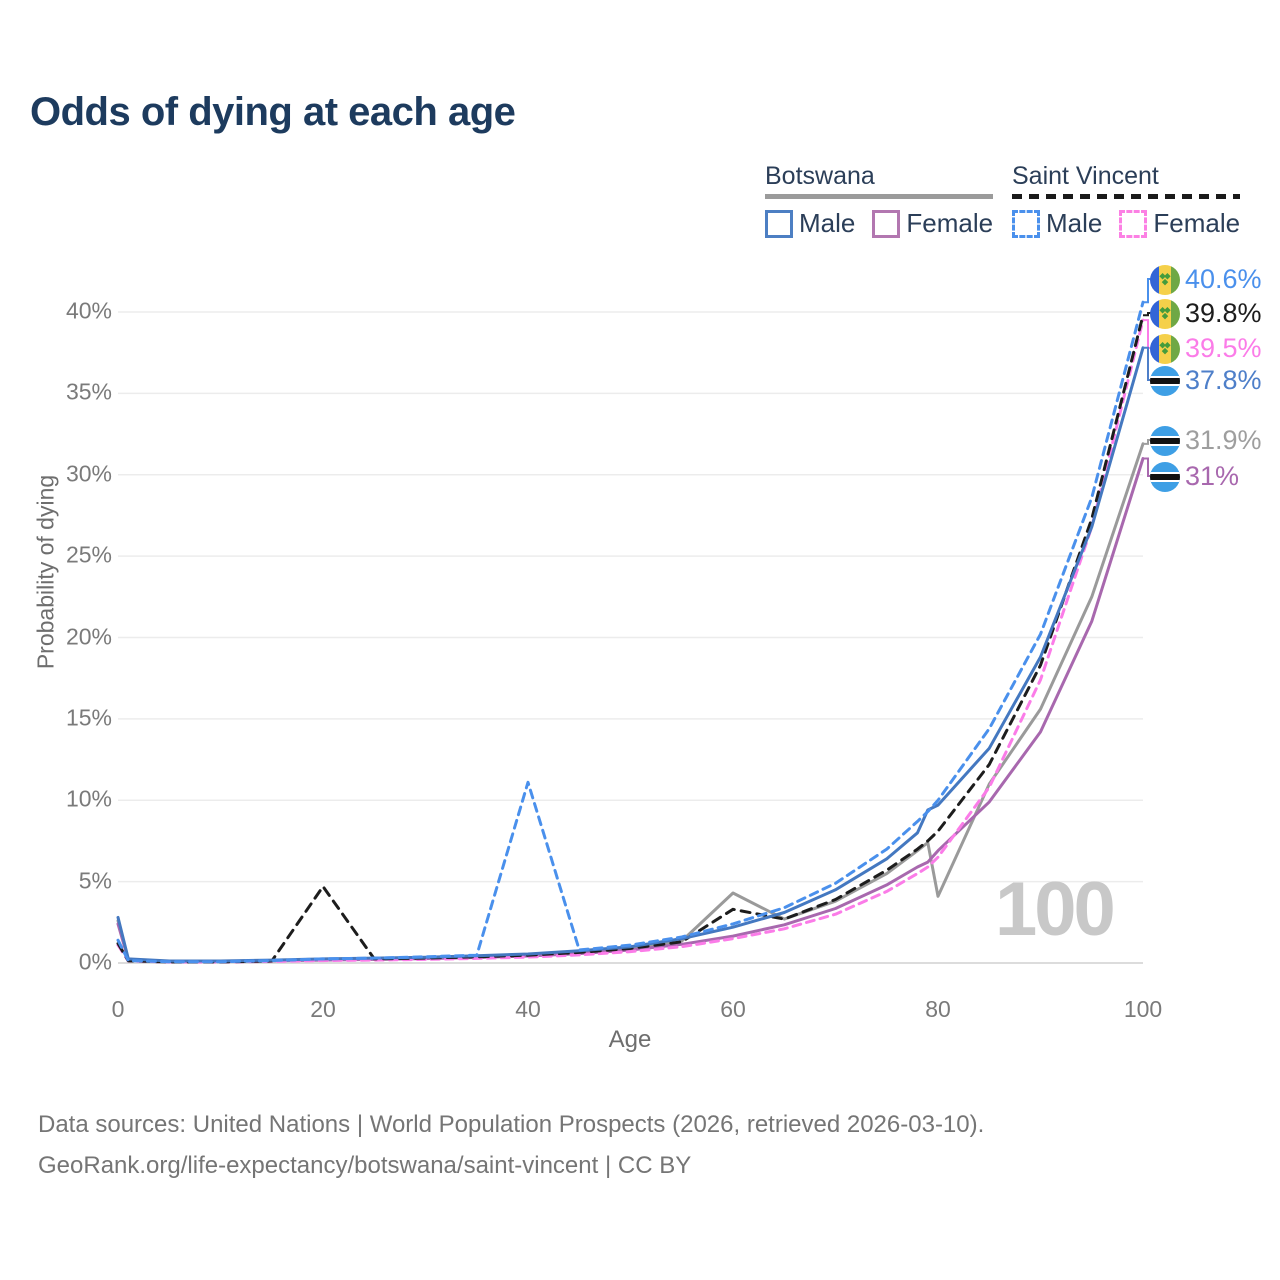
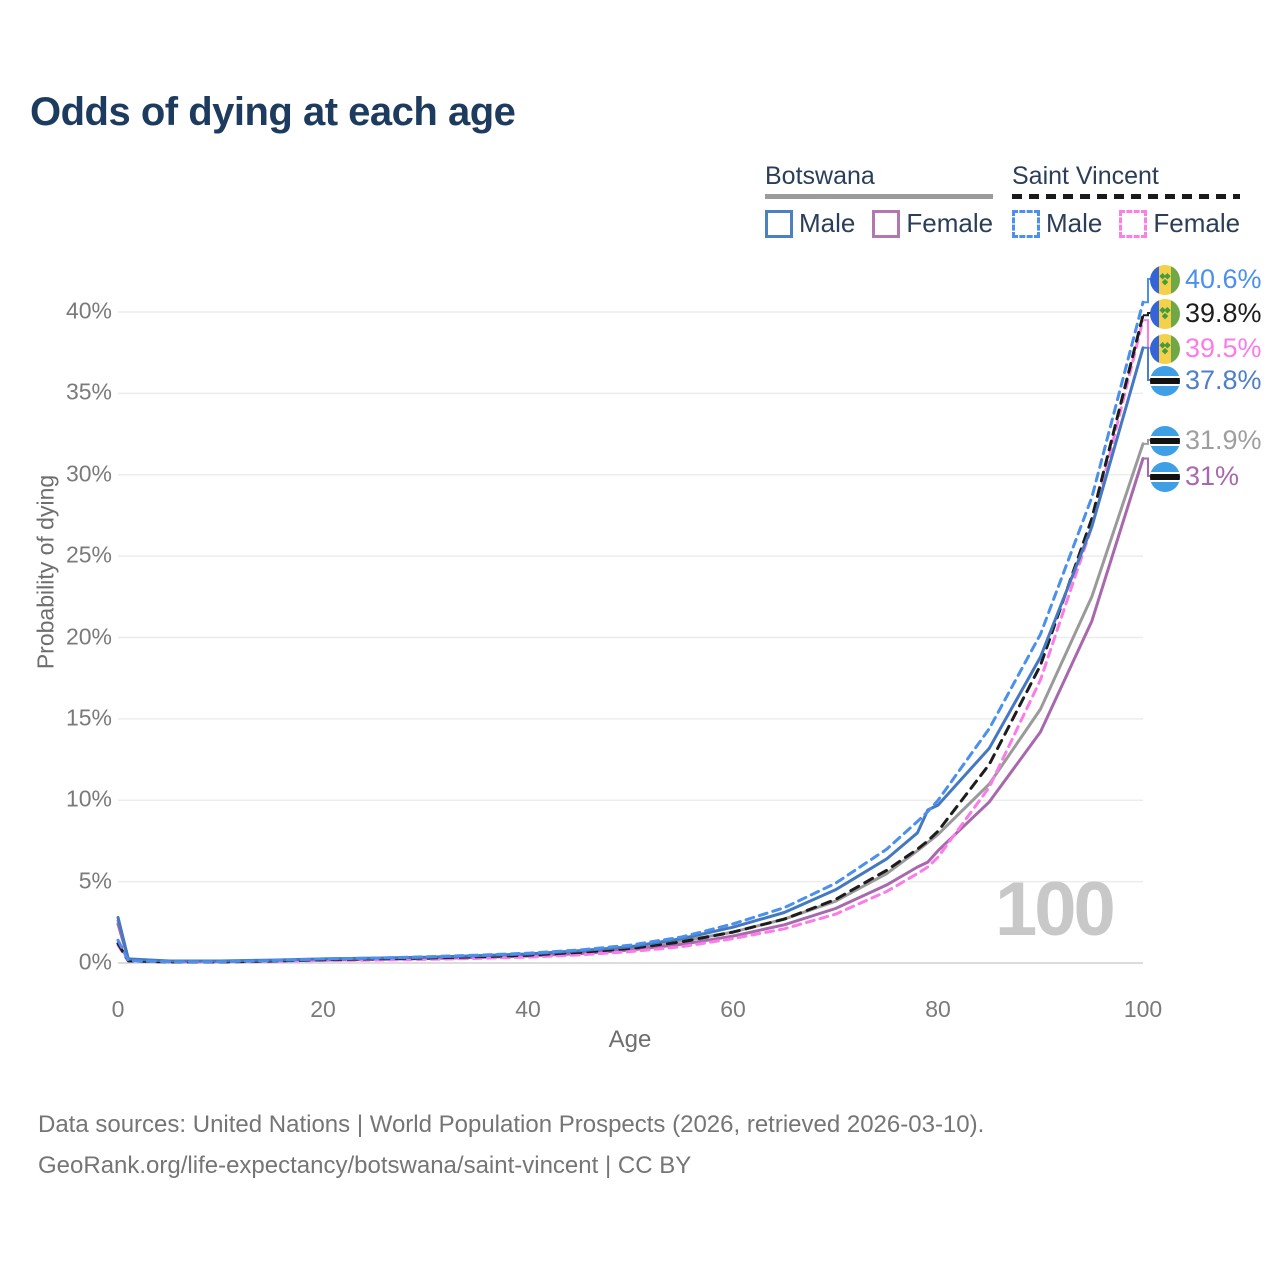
Saint Vincent/20: 4.7% -> 0.2%
Saint Vincent Male/40: 11.1% -> 0.6%
Saint Vincent/60: 3.3% -> 1.9%
Botswana/60: 4.3% -> 1.9%
Botswana/80: 4.1% -> 7.9%
